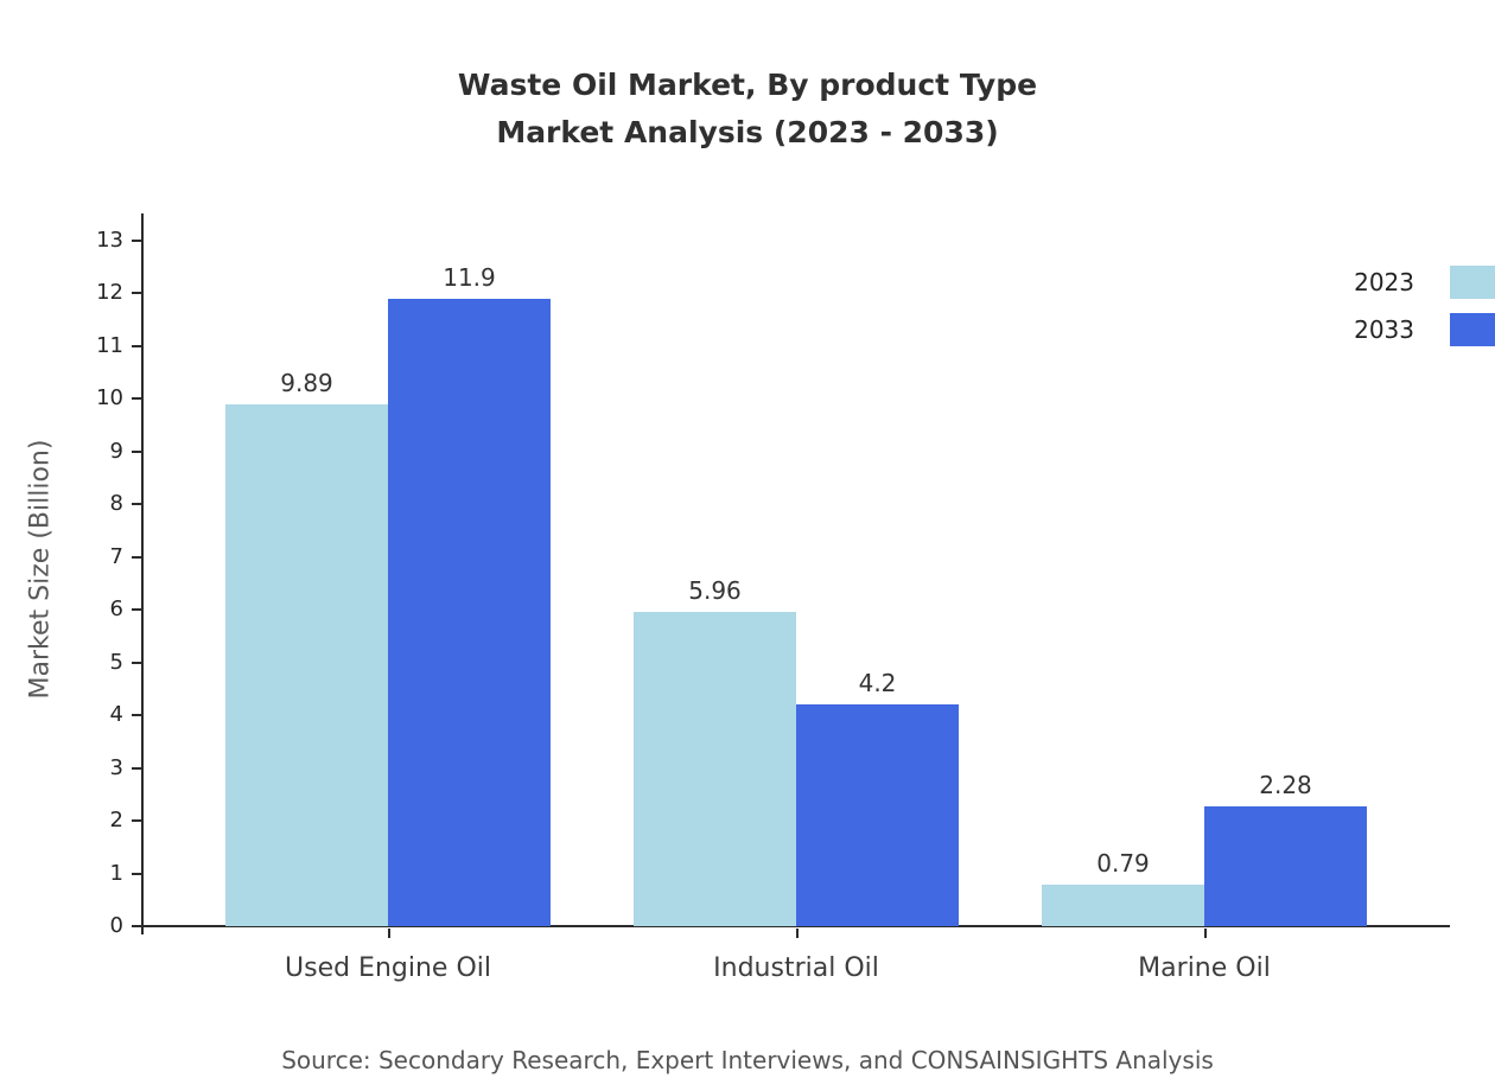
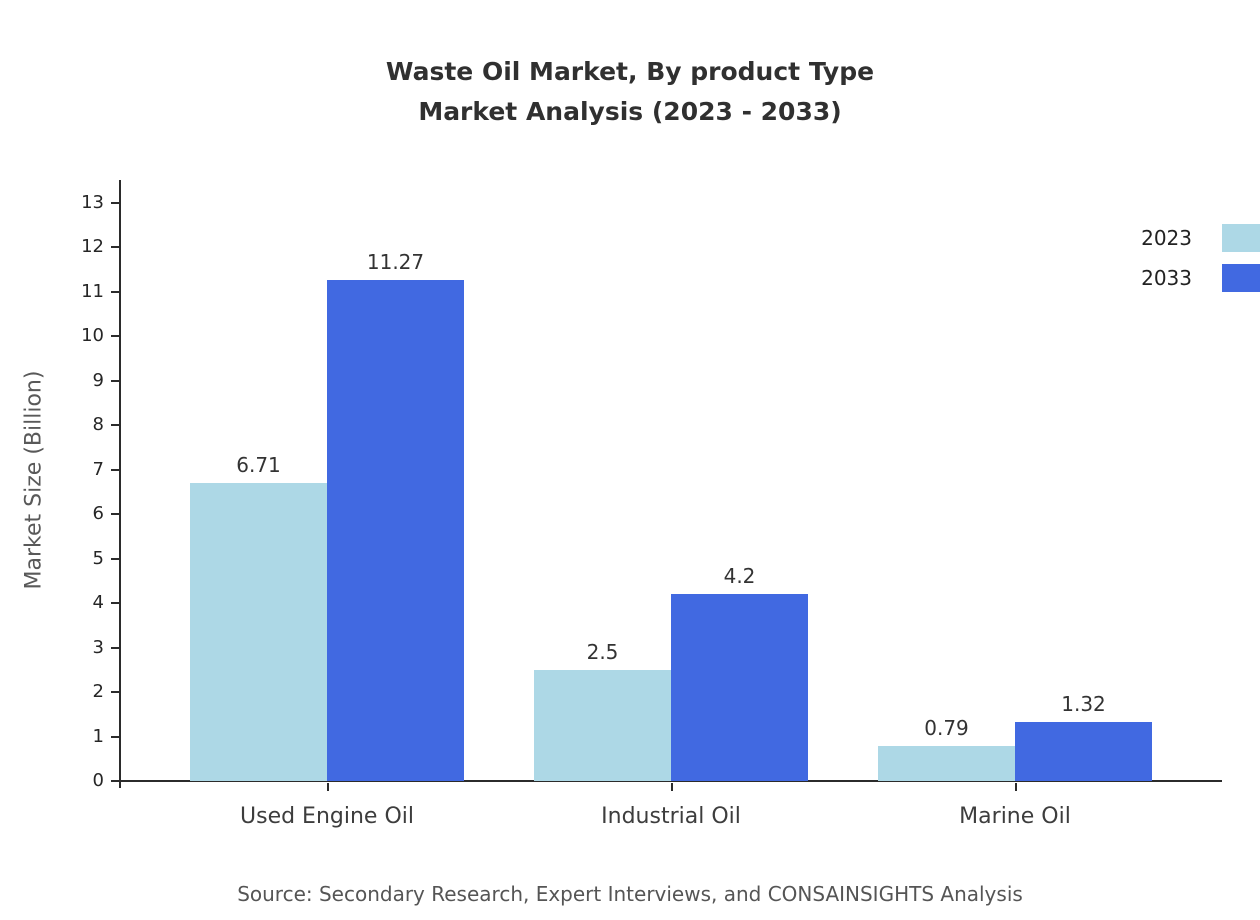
2023/Used Engine Oil: 9.89 -> 6.71
2033/Used Engine Oil: 11.9 -> 11.27
2023/Industrial Oil: 5.96 -> 2.5
2033/Marine Oil: 2.28 -> 1.32
